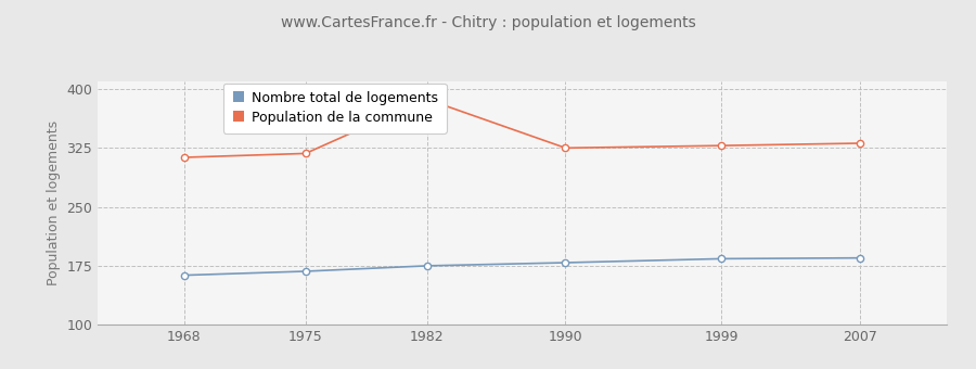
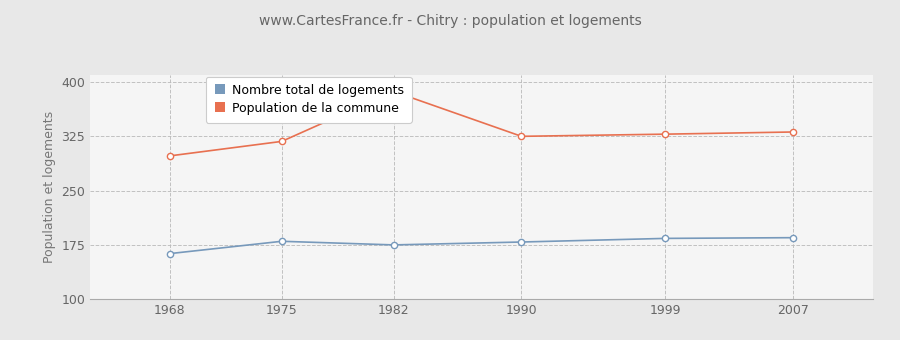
Population de la commune/1968: 313 -> 298
Nombre total de logements/1975: 168 -> 180
